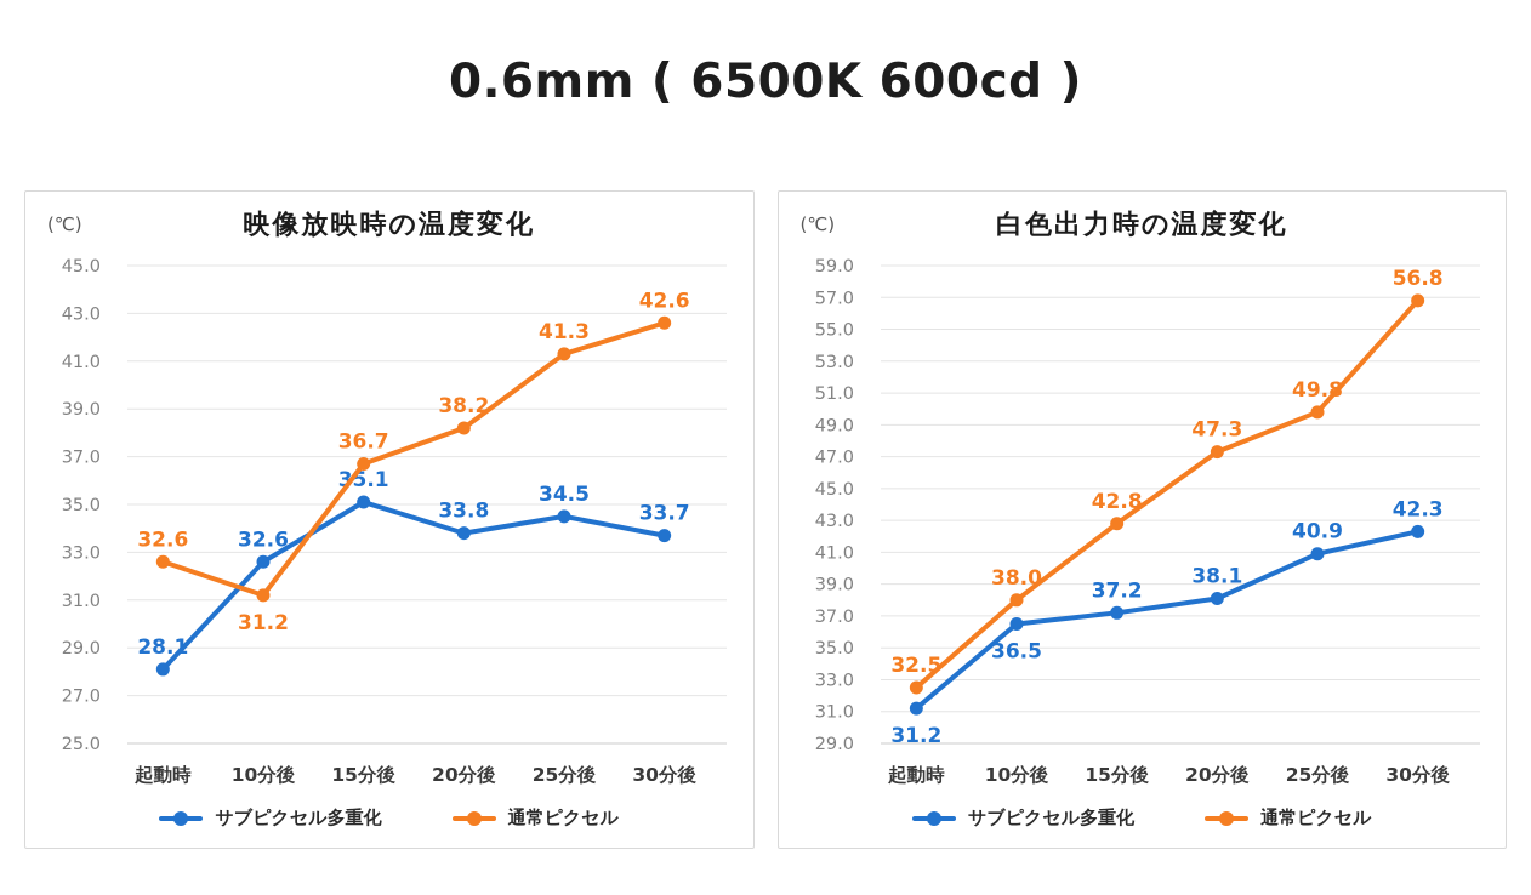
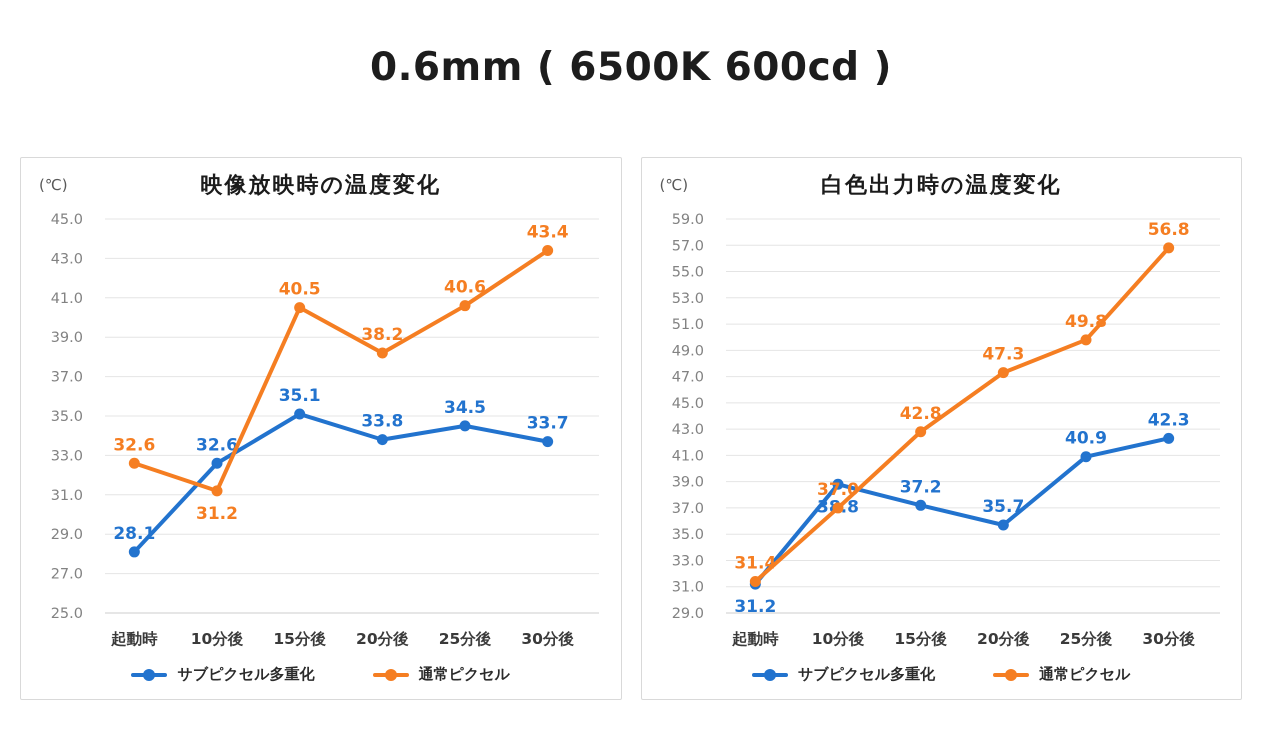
映像放映時の温度変化/通常ピクセル/15分後: 36.7 -> 40.5
映像放映時の温度変化/通常ピクセル/25分後: 41.3 -> 40.6
映像放映時の温度変化/通常ピクセル/30分後: 42.6 -> 43.4
白色出力時の温度変化/通常ピクセル/起動時: 32.5 -> 31.4
白色出力時の温度変化/サブピクセル多重化/10分後: 36.5 -> 38.8
白色出力時の温度変化/通常ピクセル/10分後: 38.0 -> 37.0
白色出力時の温度変化/サブピクセル多重化/20分後: 38.1 -> 35.7
